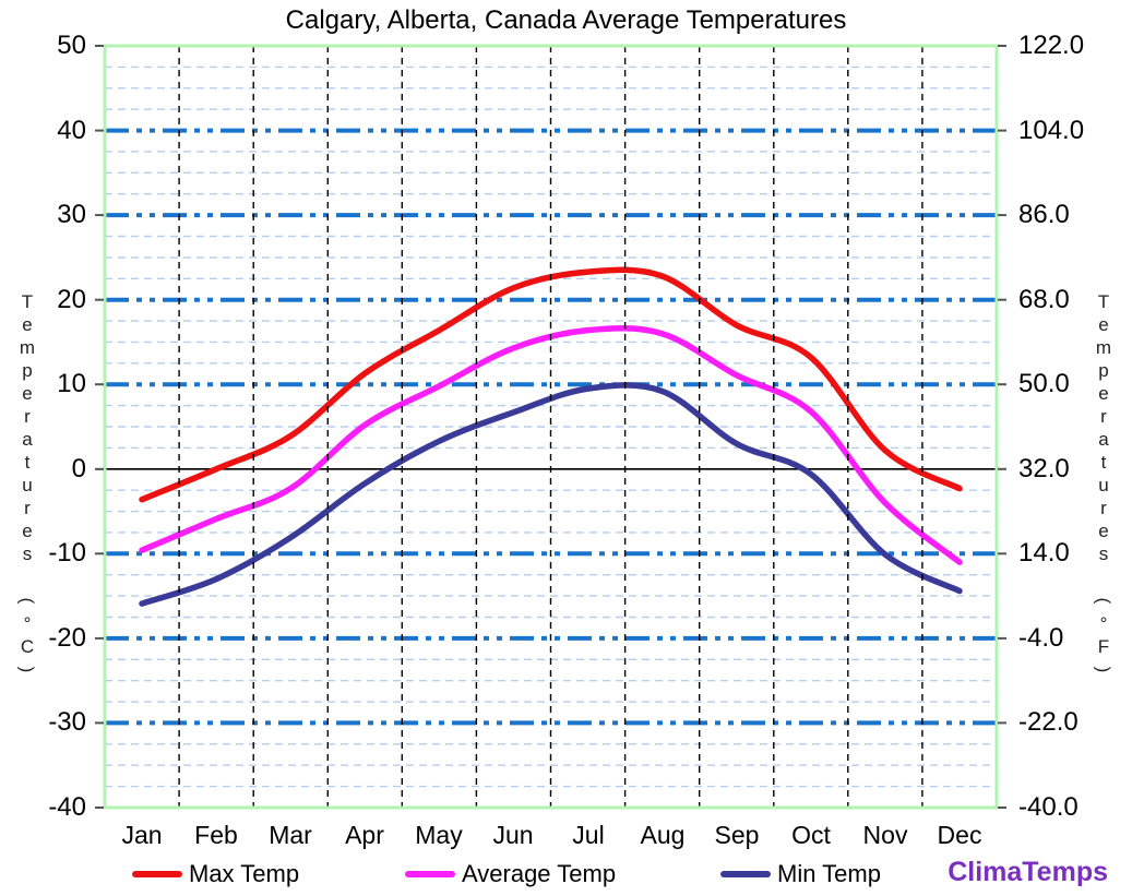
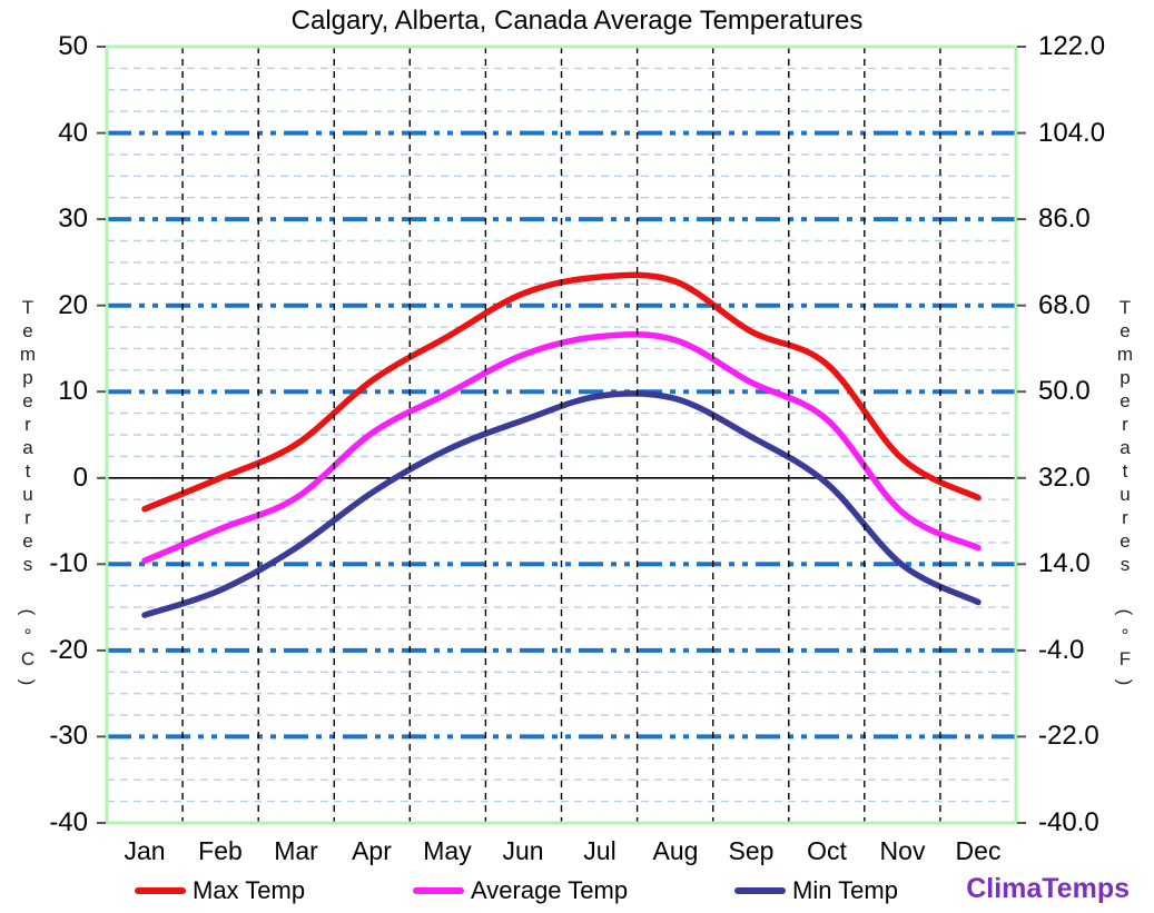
Min Temp/Sep: 3 -> 5
Average Temp/Dec: -11 -> -8
